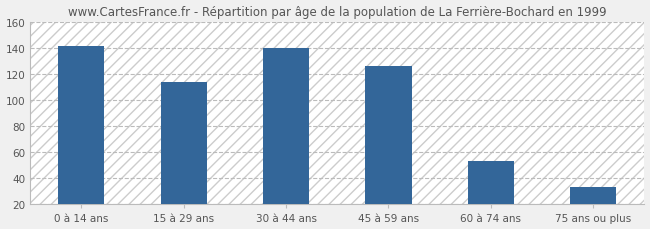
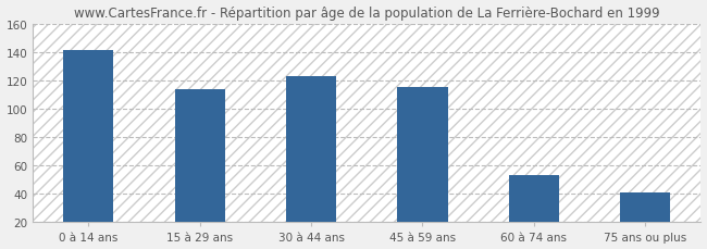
30 à 44 ans: 140 -> 123
45 à 59 ans: 126 -> 115
75 ans ou plus: 33 -> 41
